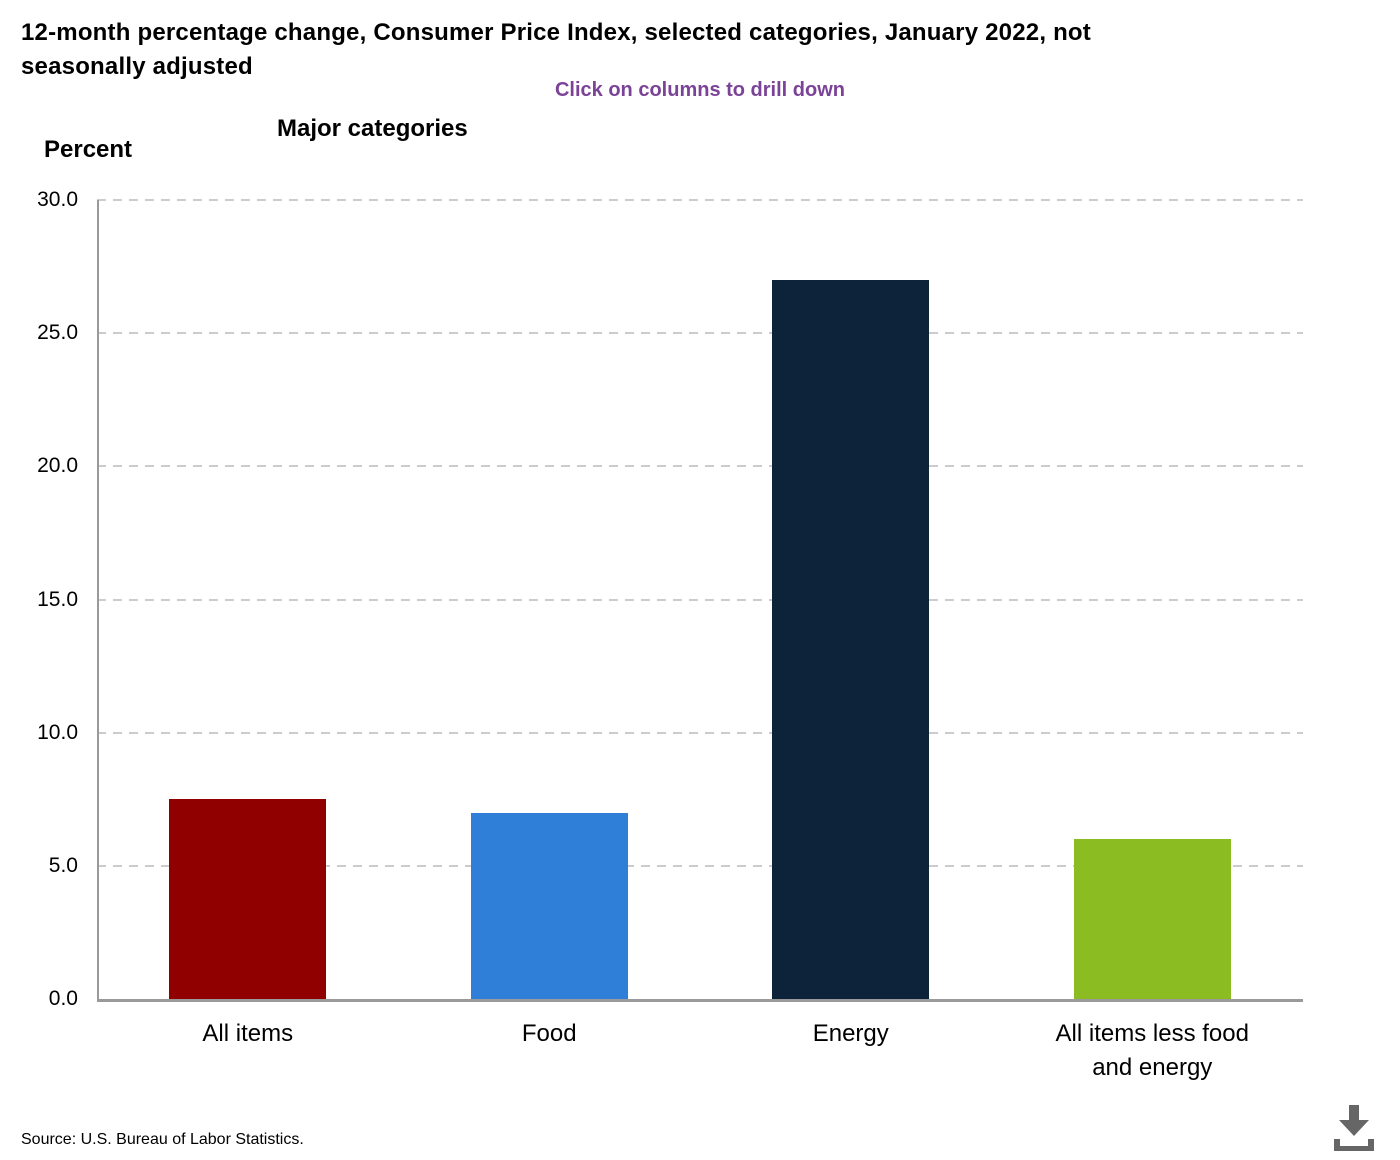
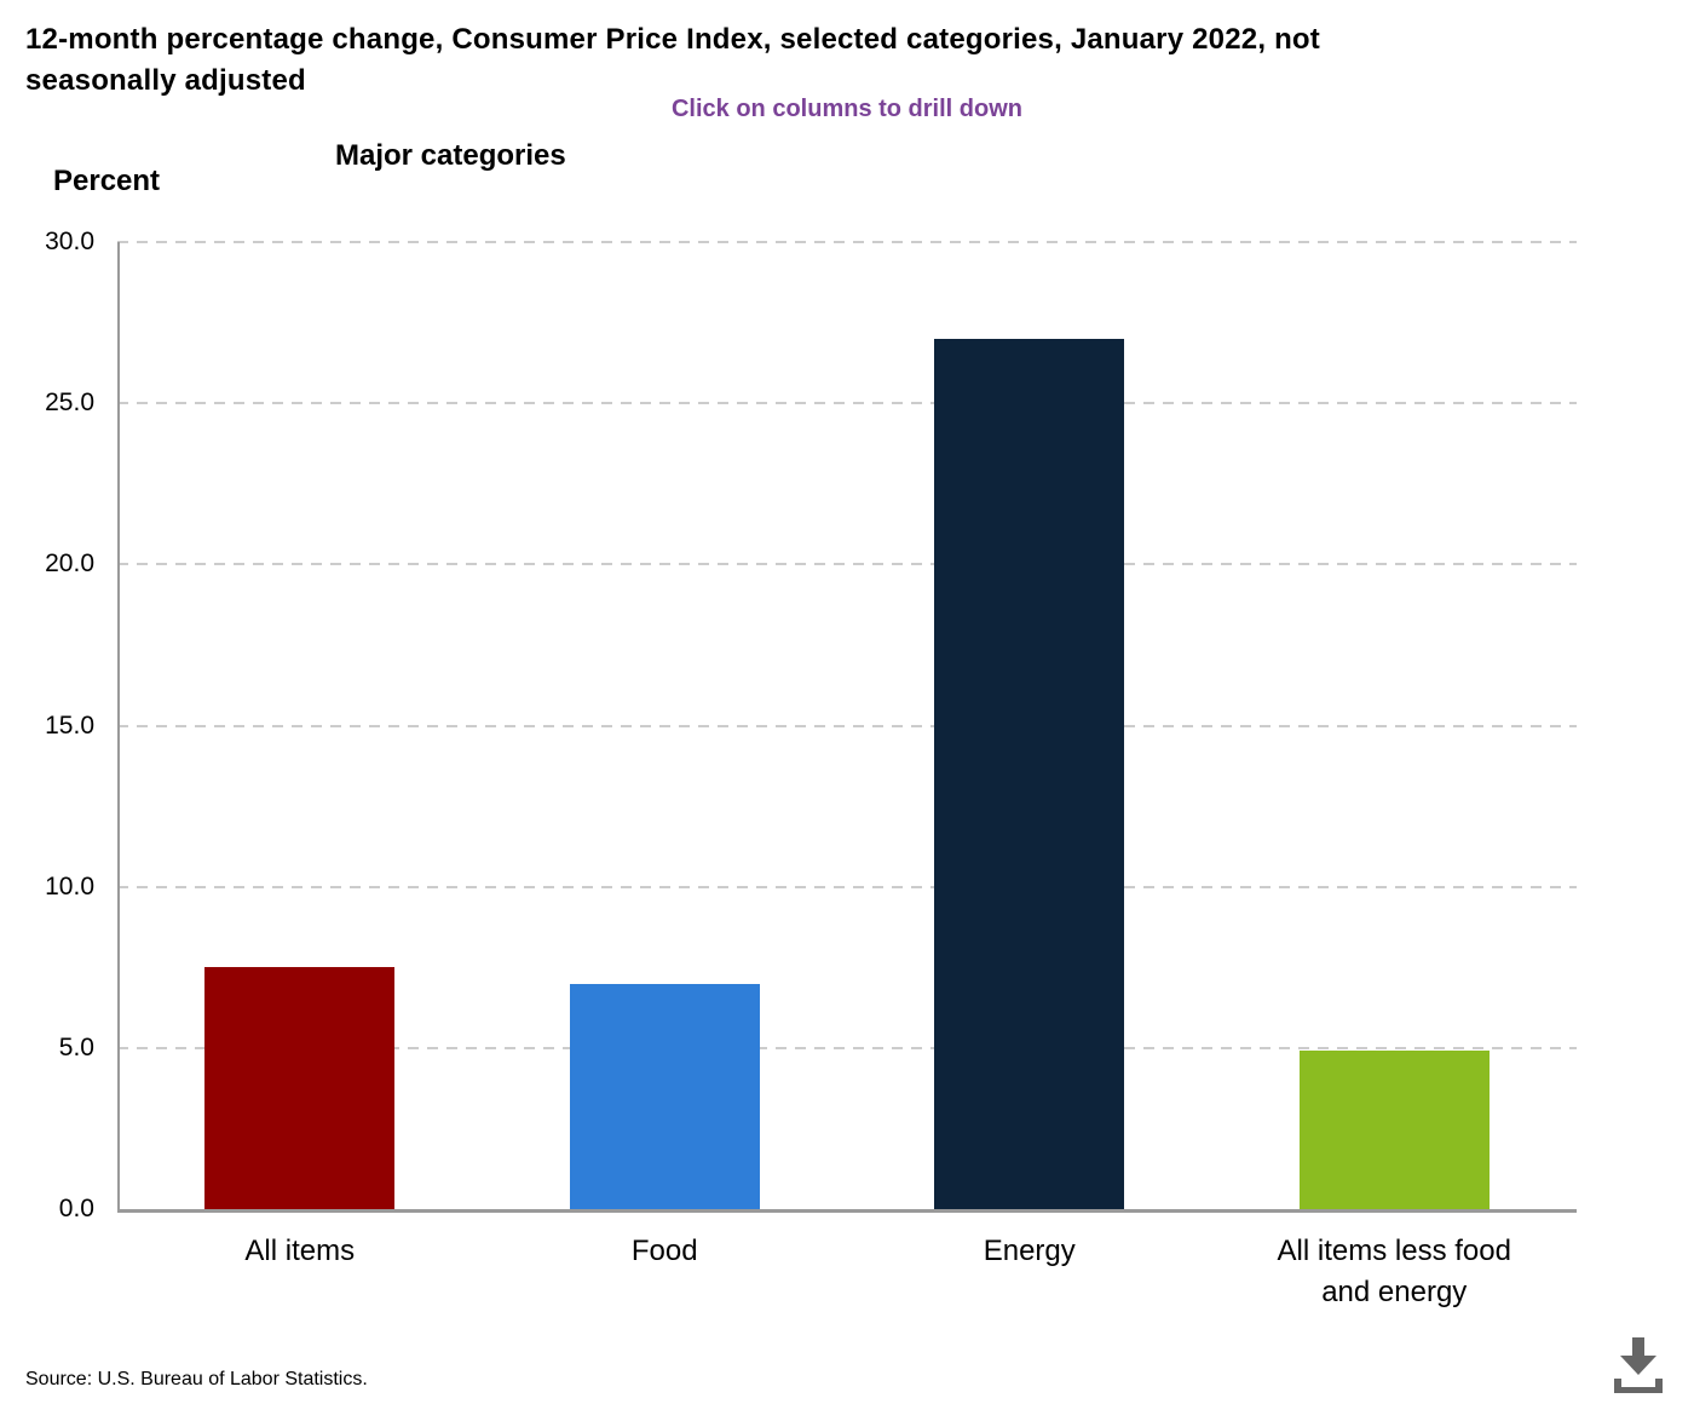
All items less food and energy: 6.0 -> 4.9
